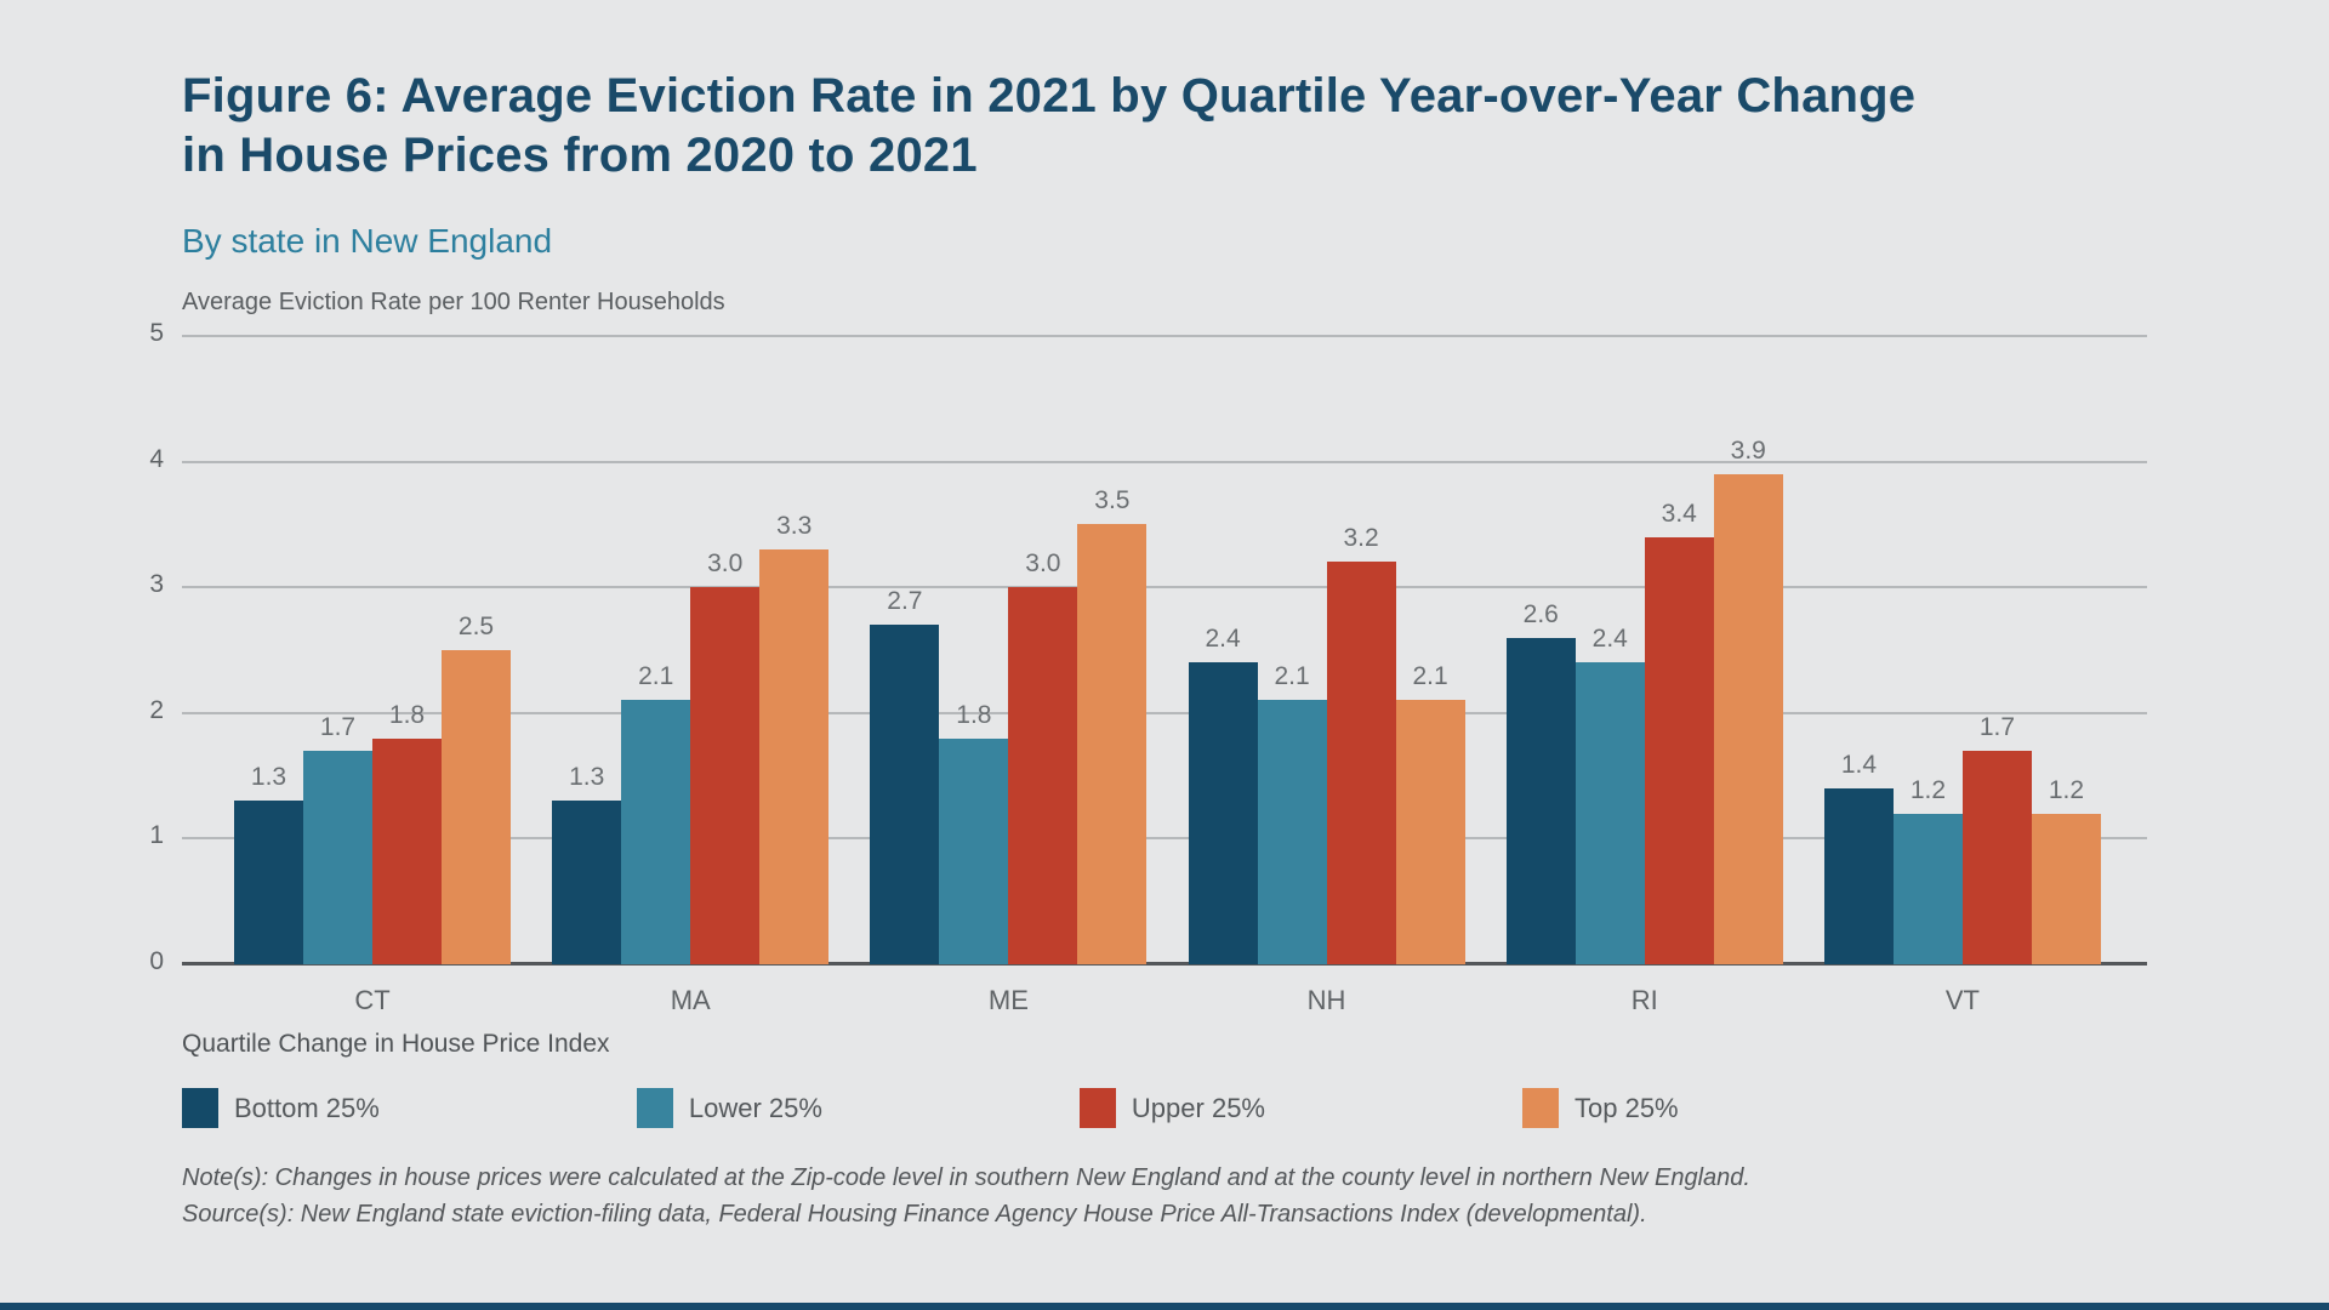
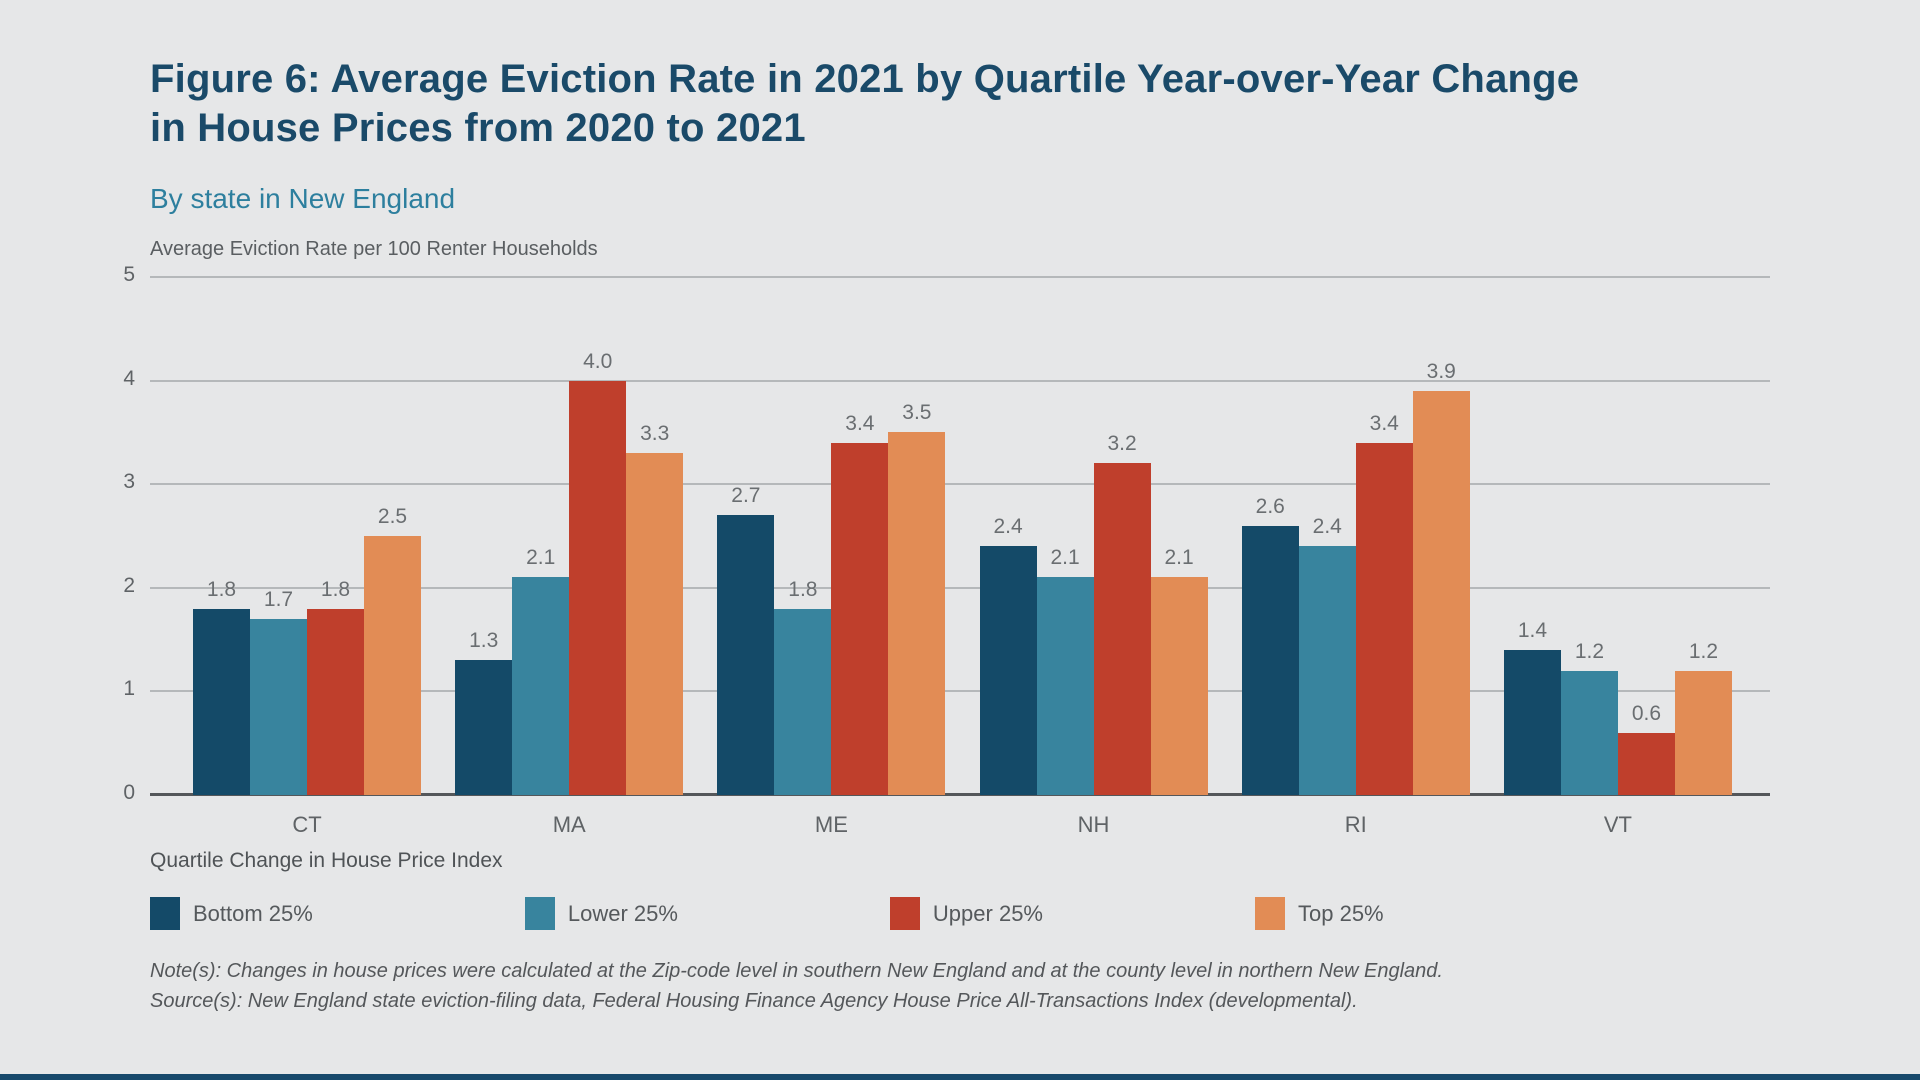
Bottom 25%/CT: 1.3 -> 1.8
Upper 25%/MA: 3.0 -> 4.0
Upper 25%/ME: 3.0 -> 3.4
Upper 25%/VT: 1.7 -> 0.6
